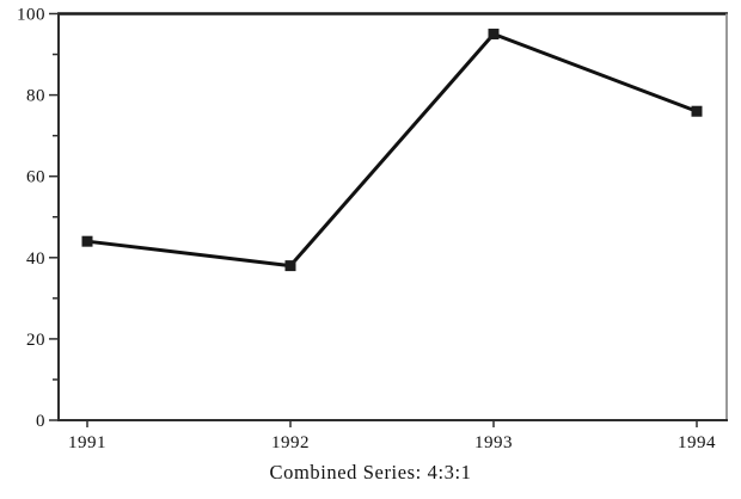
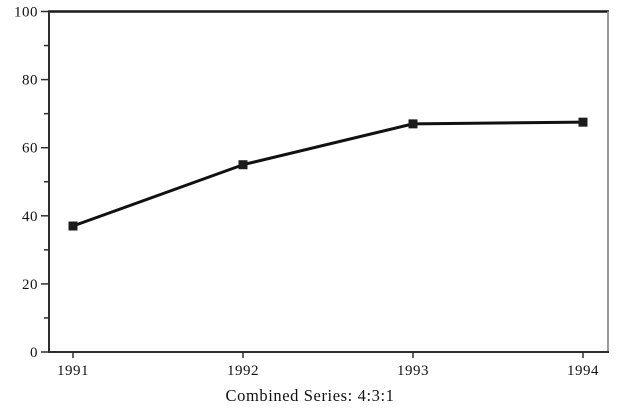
1991: 44 -> 37
1992: 38 -> 55
1993: 95 -> 67
1994: 76 -> 68
